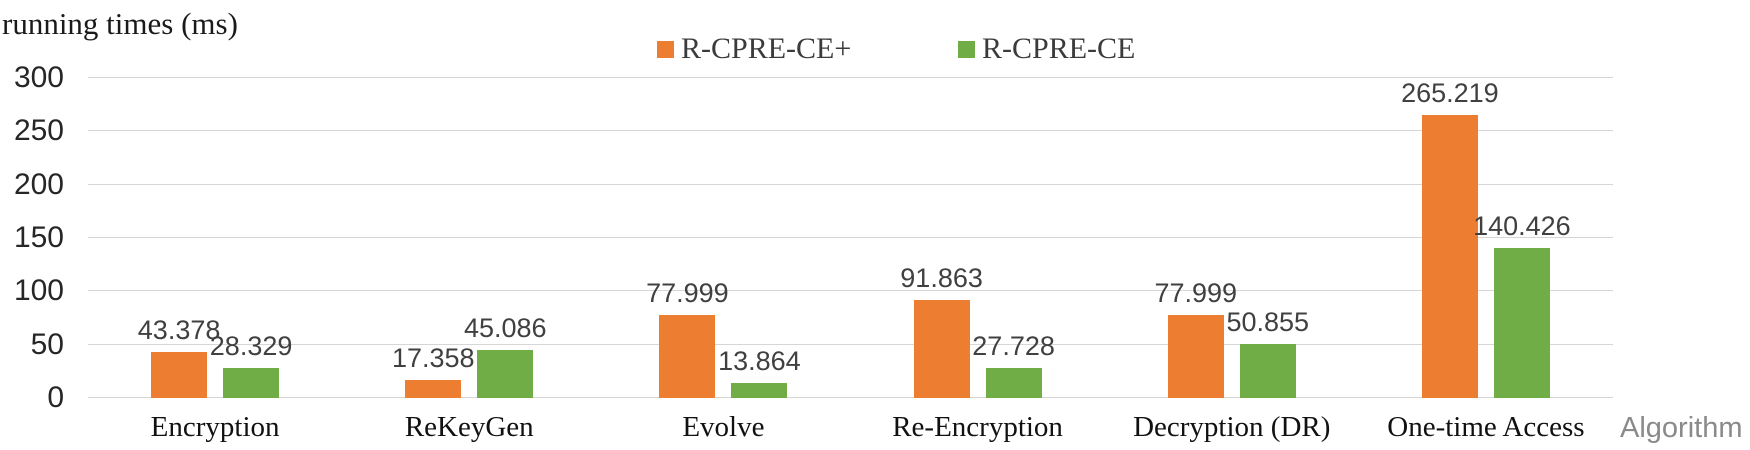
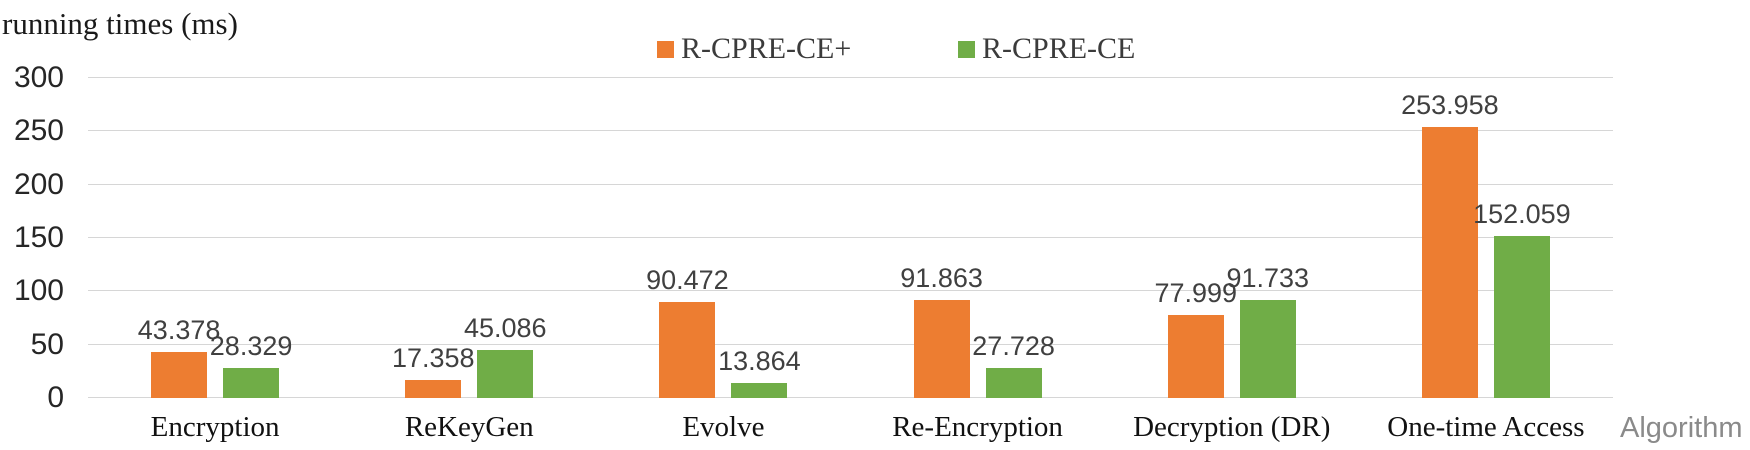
R-CPRE-CE+/Evolve: 77.999 -> 90.472
R-CPRE-CE/Decryption (DR): 50.855 -> 91.733
R-CPRE-CE+/One-time Access: 265.219 -> 253.958
R-CPRE-CE/One-time Access: 140.426 -> 152.059
